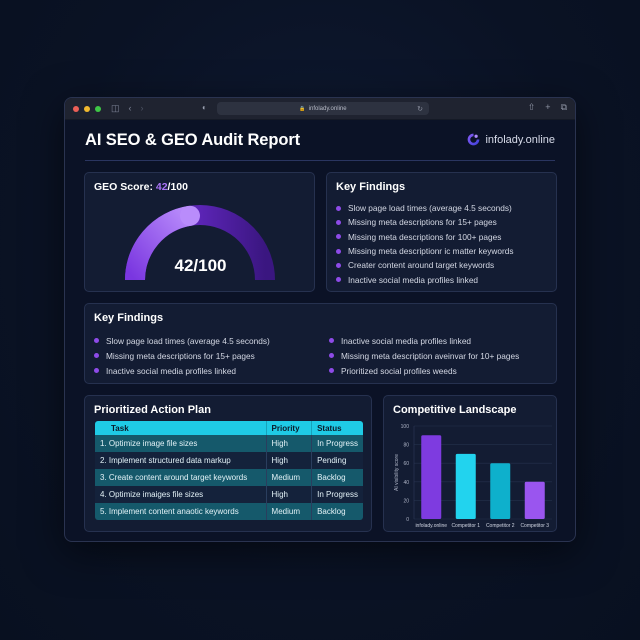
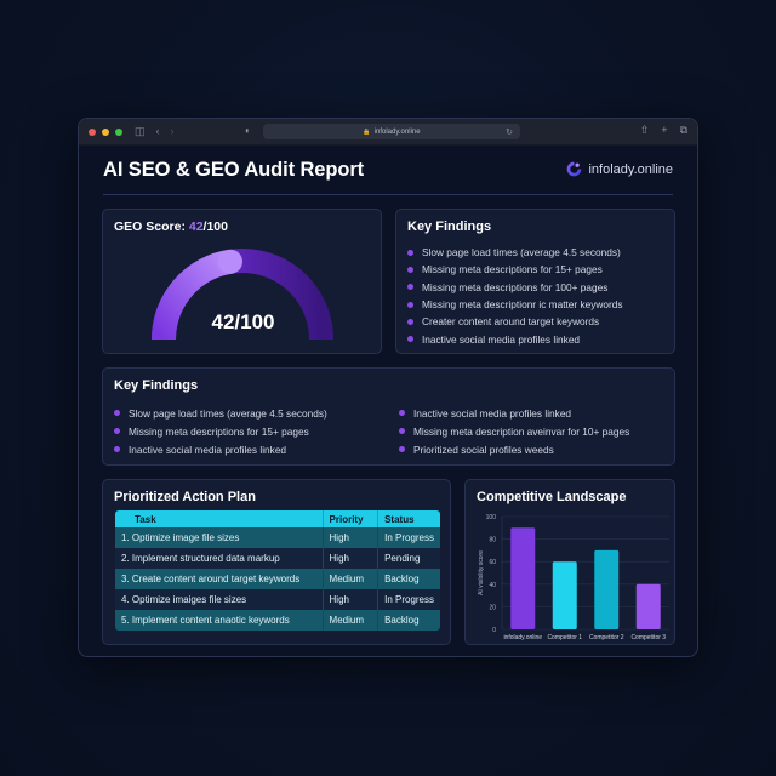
Competitor 1: 70 -> 60
Competitor 2: 60 -> 70
